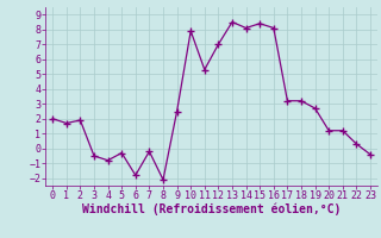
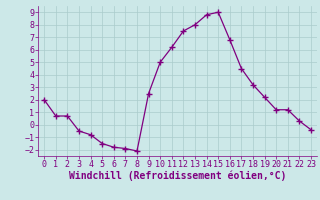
1: 1.7 -> 0.7
2: 1.9 -> 0.7
5: -0.3 -> -1.5
7: -0.2 -> -1.9
10: 7.9 -> 5.0
11: 5.3 -> 6.2
12: 7.0 -> 7.5
13: 8.5 -> 8.0
14: 8.1 -> 8.8
15: 8.4 -> 9.0
16: 8.1 -> 6.8
17: 3.2 -> 4.5
19: 2.7 -> 2.2
